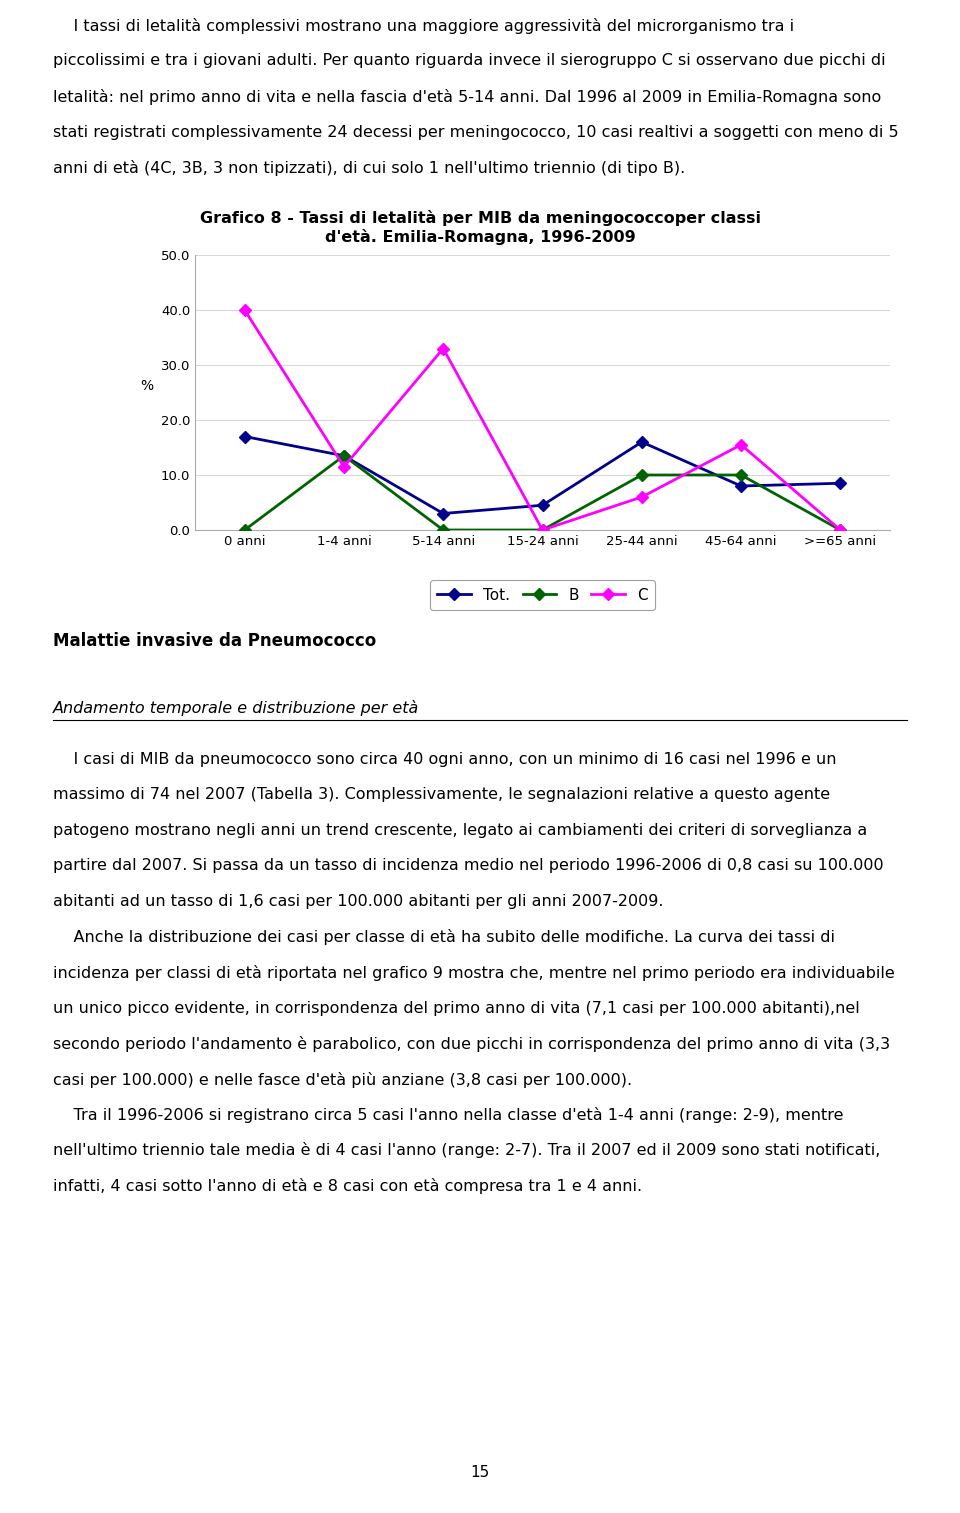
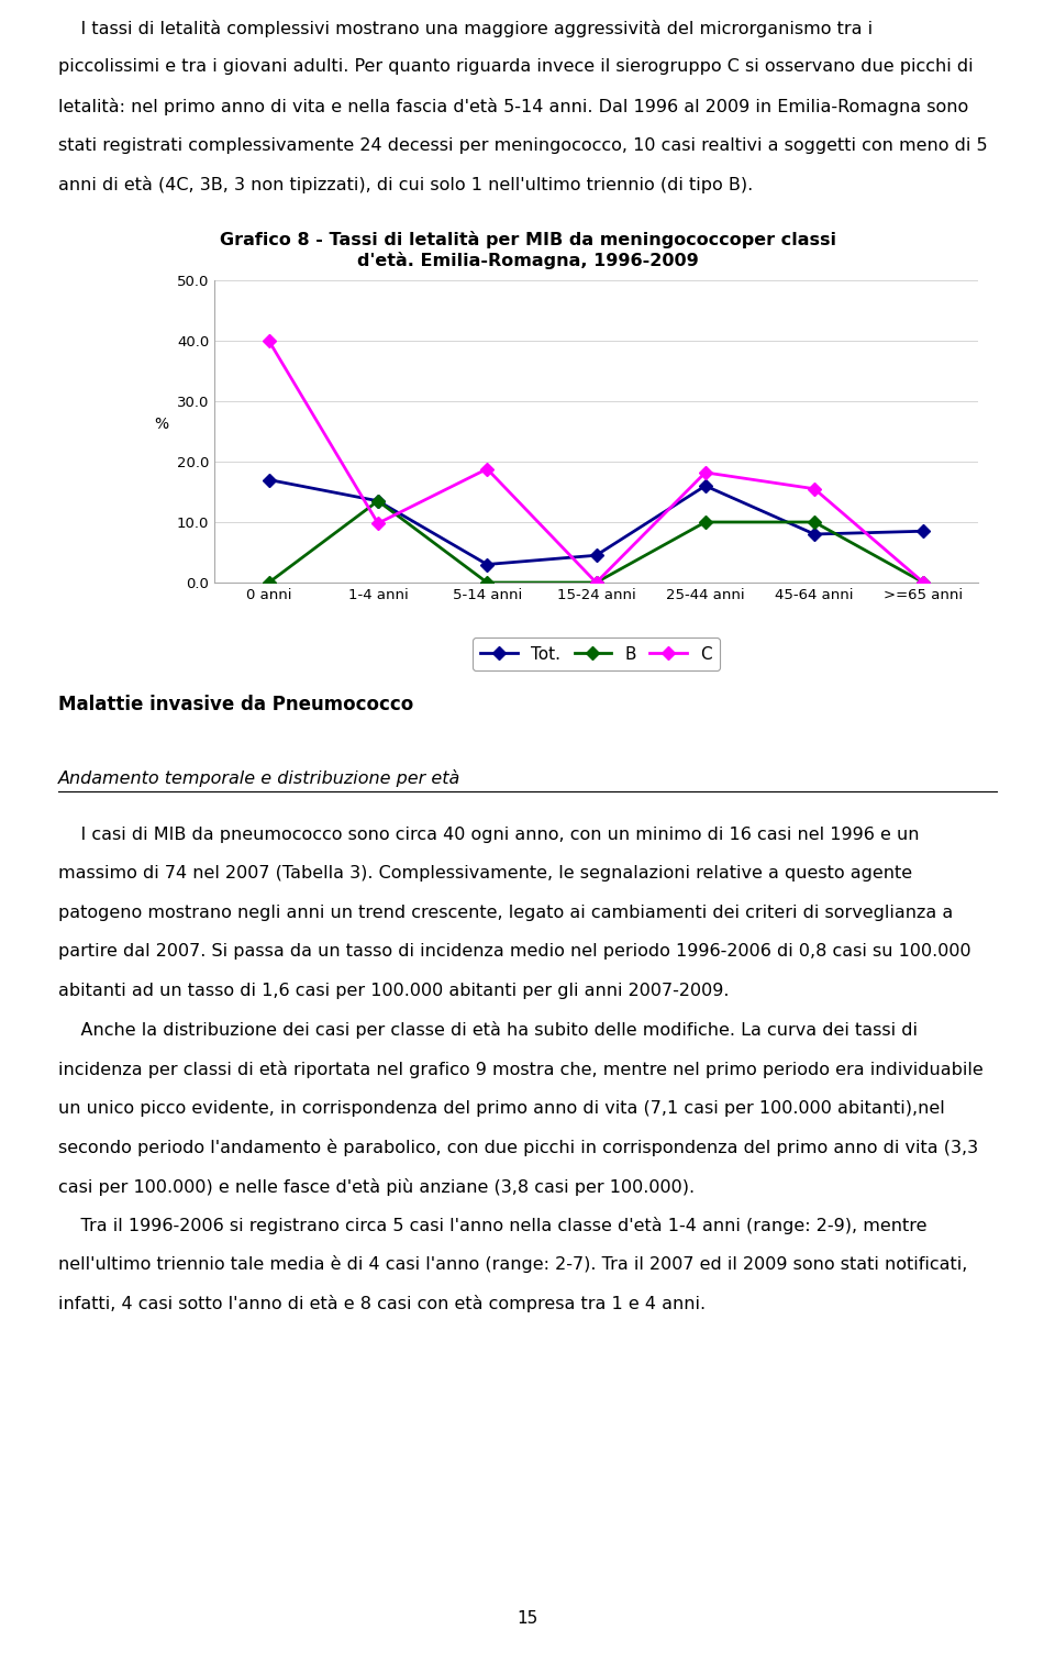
C/1-4 anni: 11.5 -> 9.8
C/5-14 anni: 33.0 -> 18.8
C/25-44 anni: 6.0 -> 18.2
